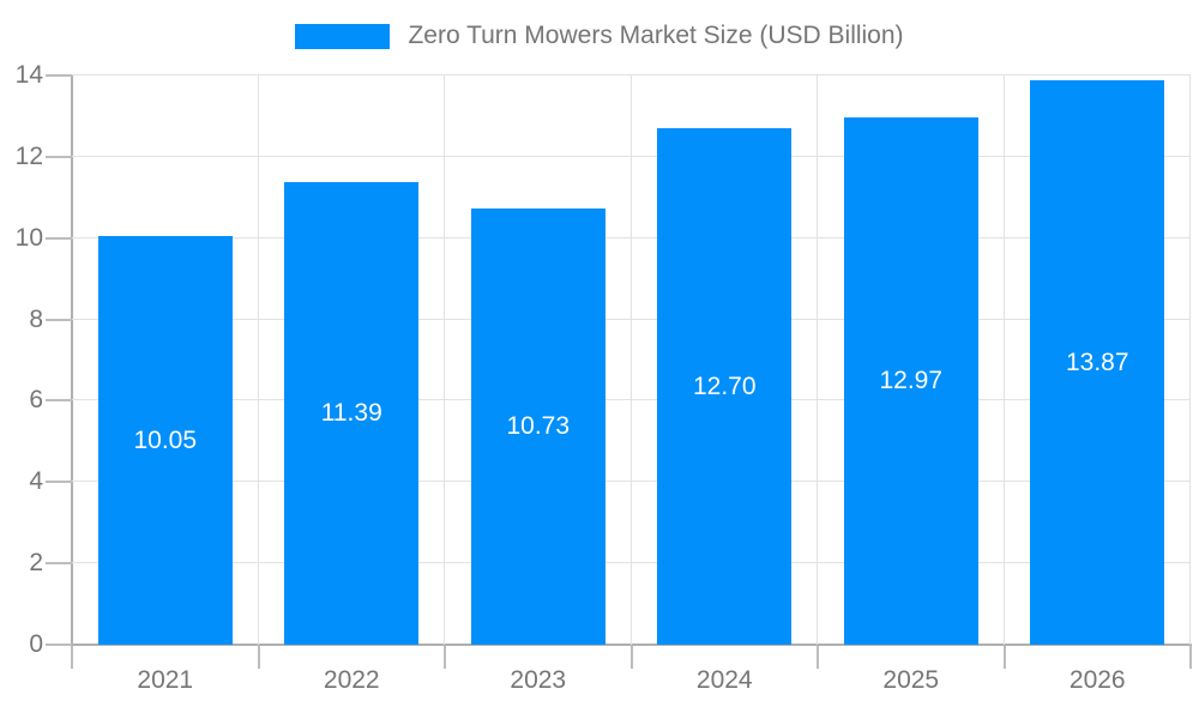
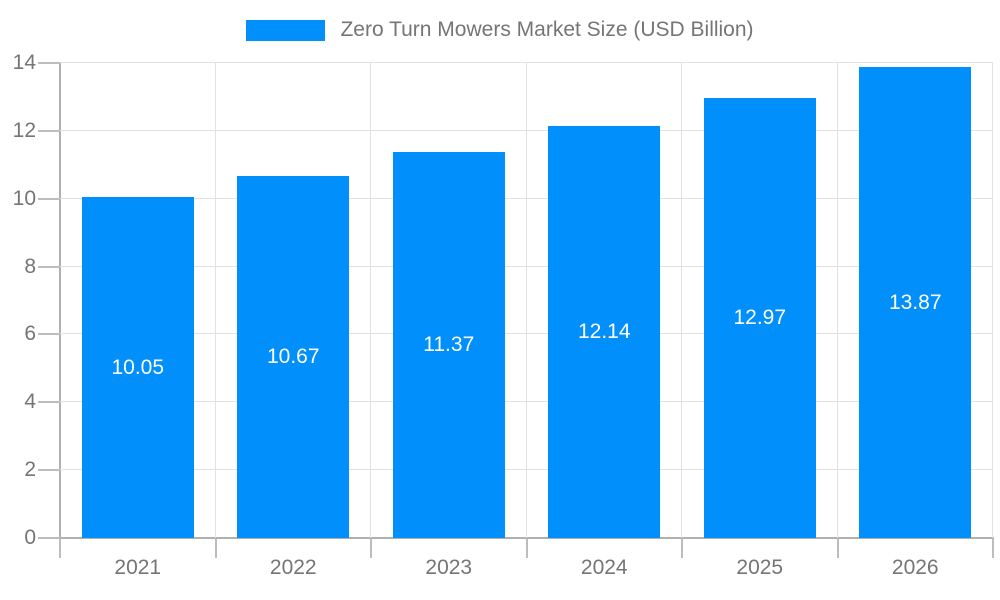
2022: 11.39 -> 10.67
2023: 10.73 -> 11.37
2024: 12.70 -> 12.14
